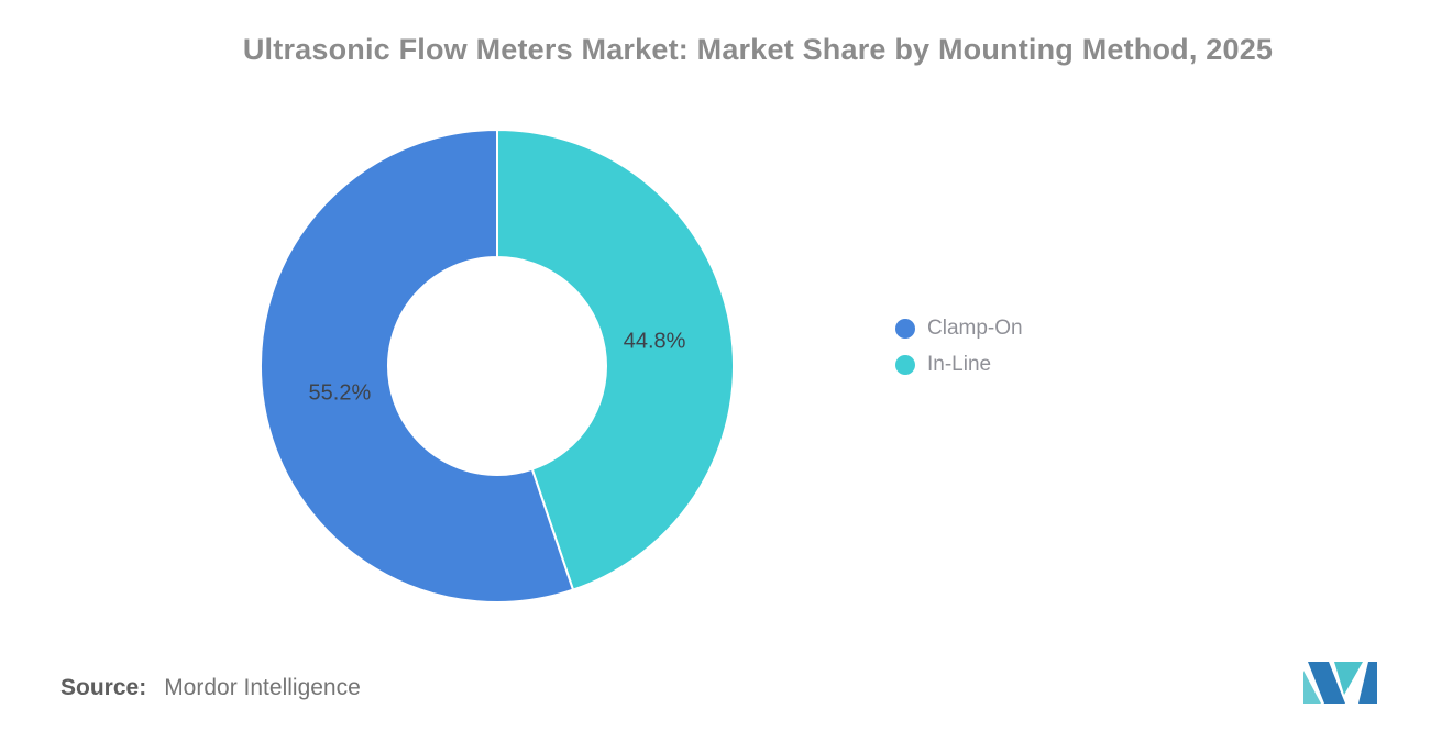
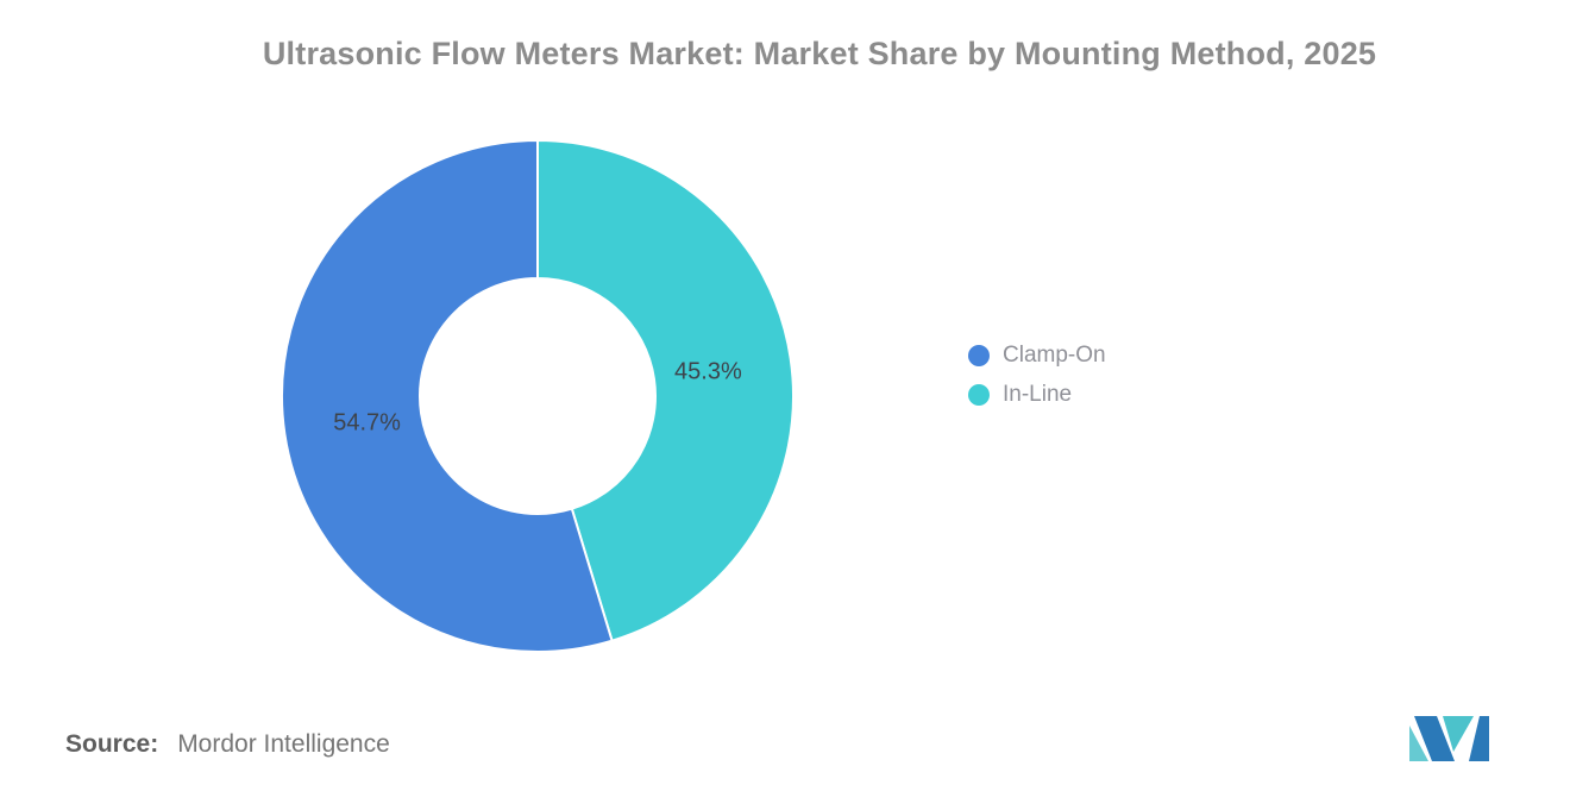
Clamp-On: 55.2% -> 54.7%
In-Line: 44.8% -> 45.3%
